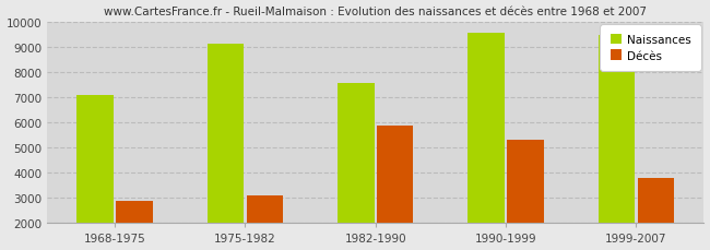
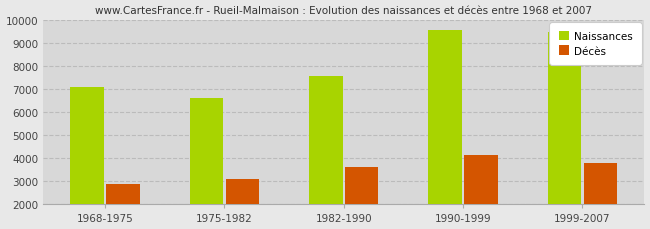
Naissances/1975-1982: 9100 -> 6600
Décès/1982-1990: 5850 -> 3600
Décès/1990-1999: 5300 -> 4150
